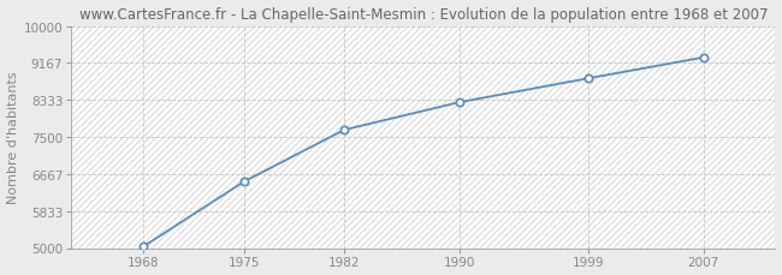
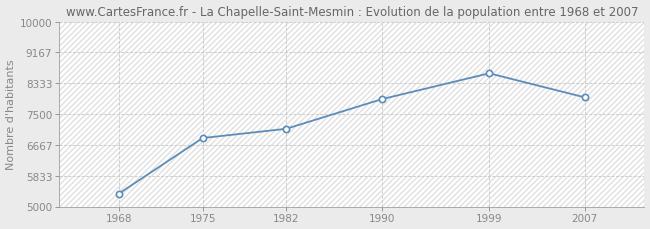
1968: 5030 -> 5350
1975: 6490 -> 6850
1982: 7660 -> 7100
1990: 8280 -> 7900
1999: 8820 -> 8600
2007: 9290 -> 7950
